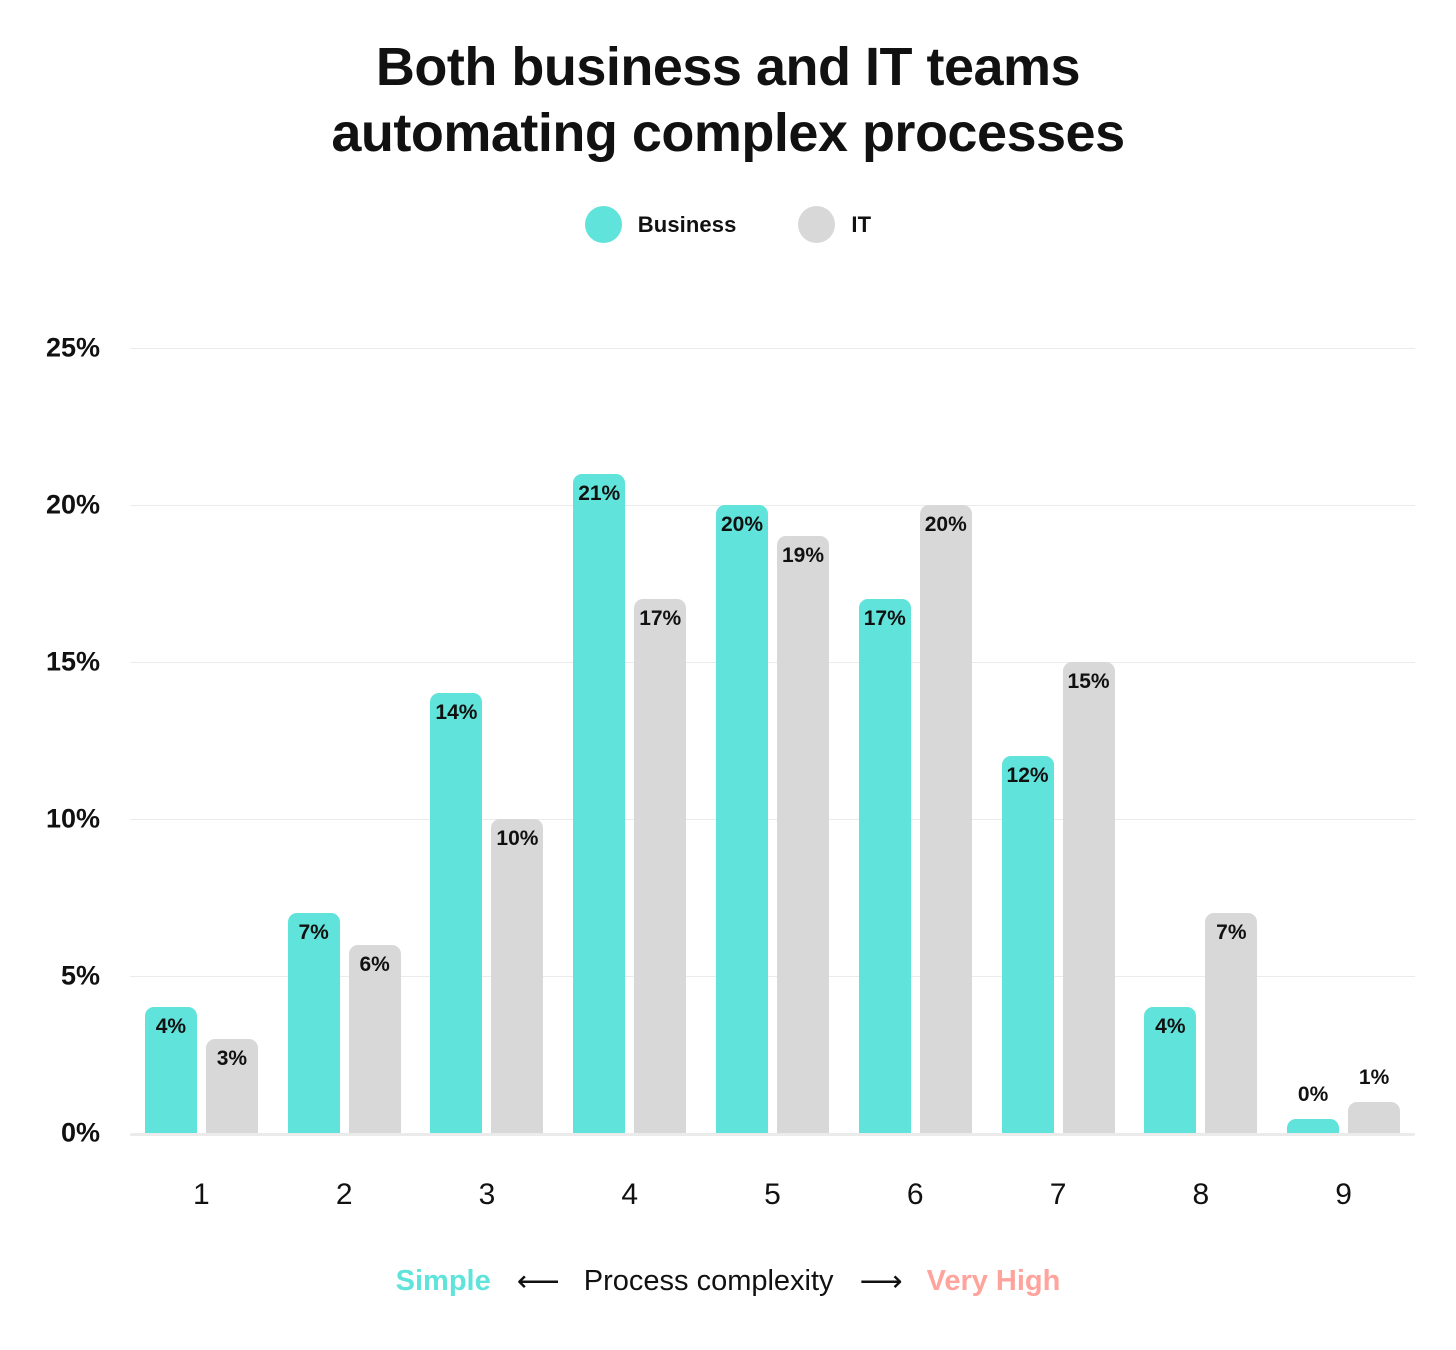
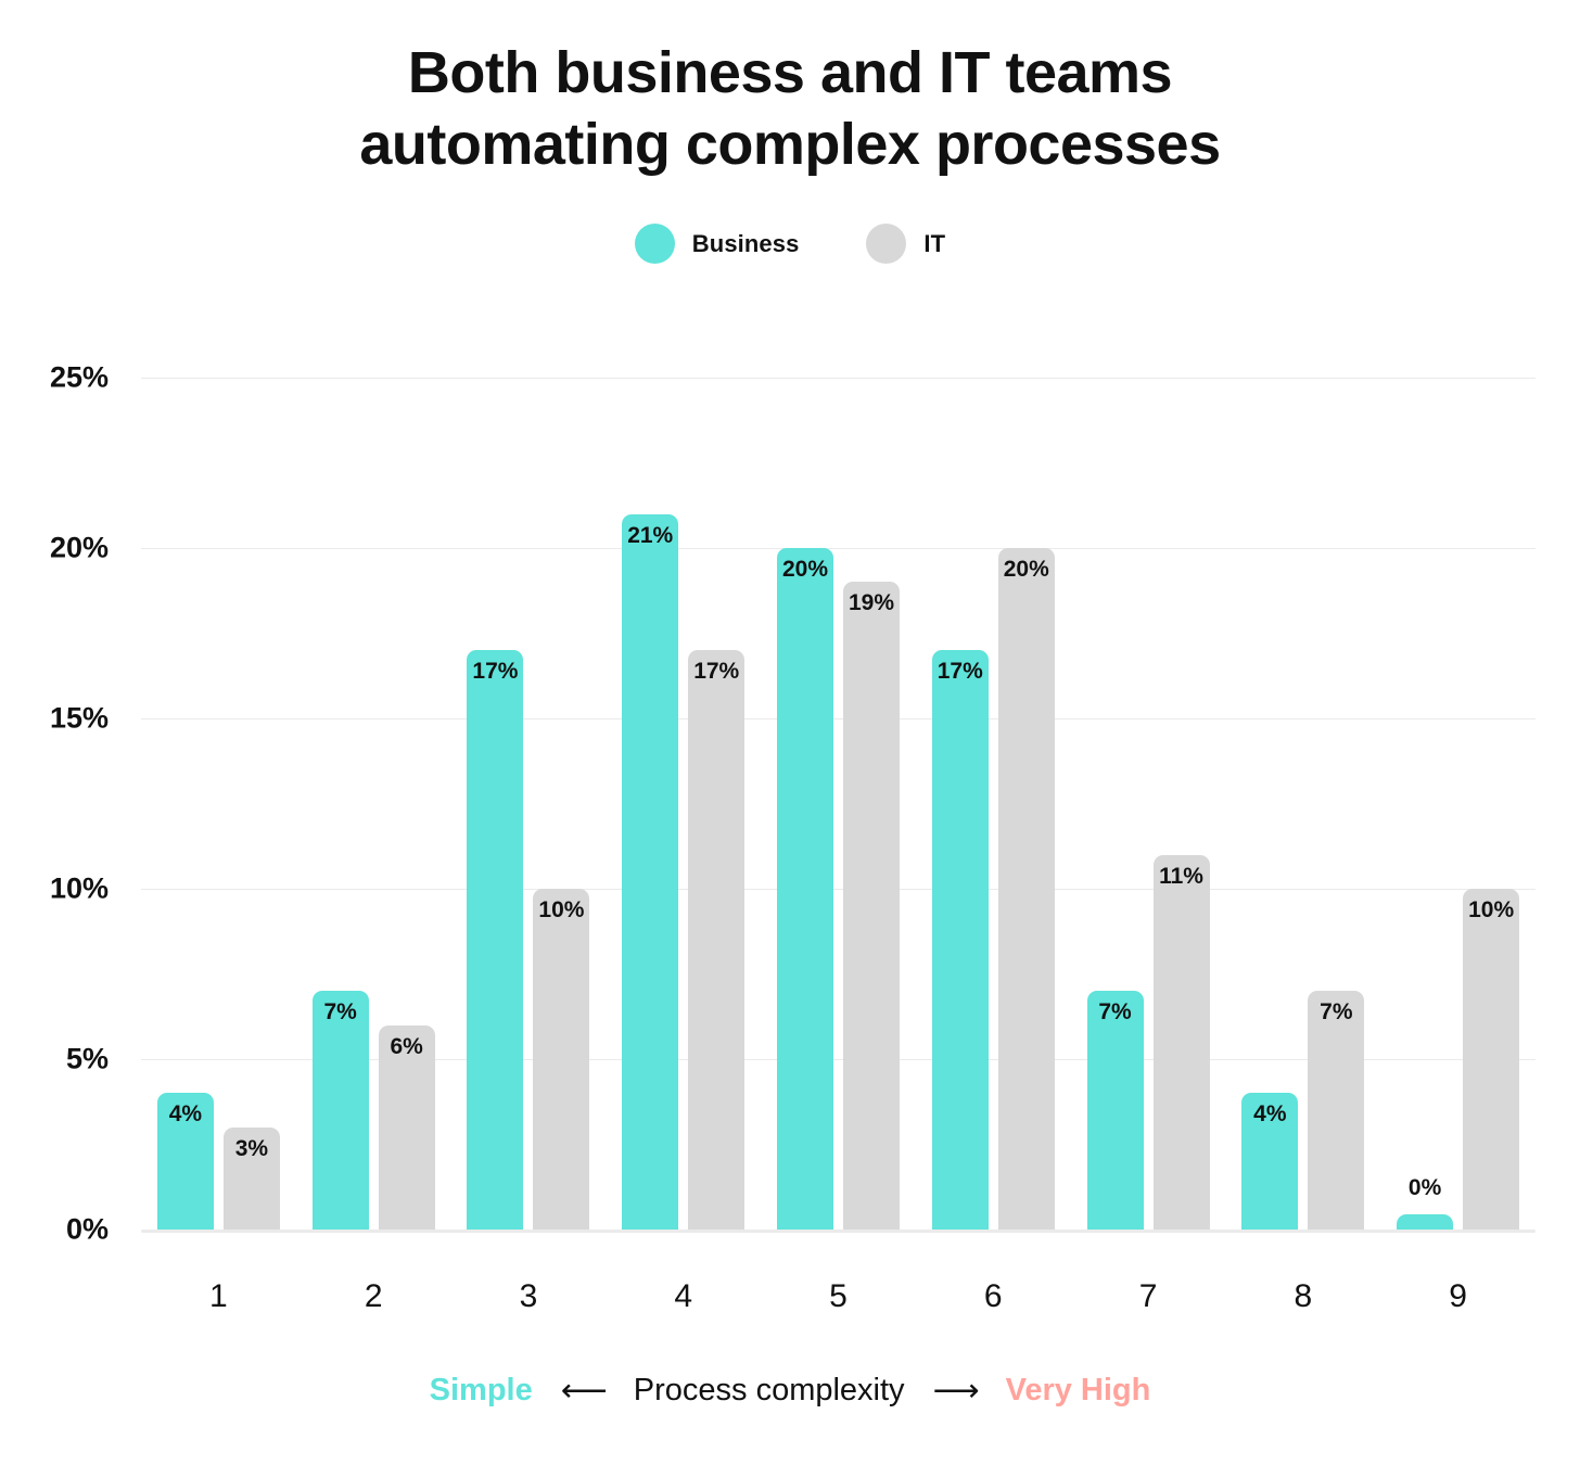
Business/3: 14% -> 17%
Business/7: 12% -> 7%
IT/7: 15% -> 11%
IT/9: 1% -> 10%
